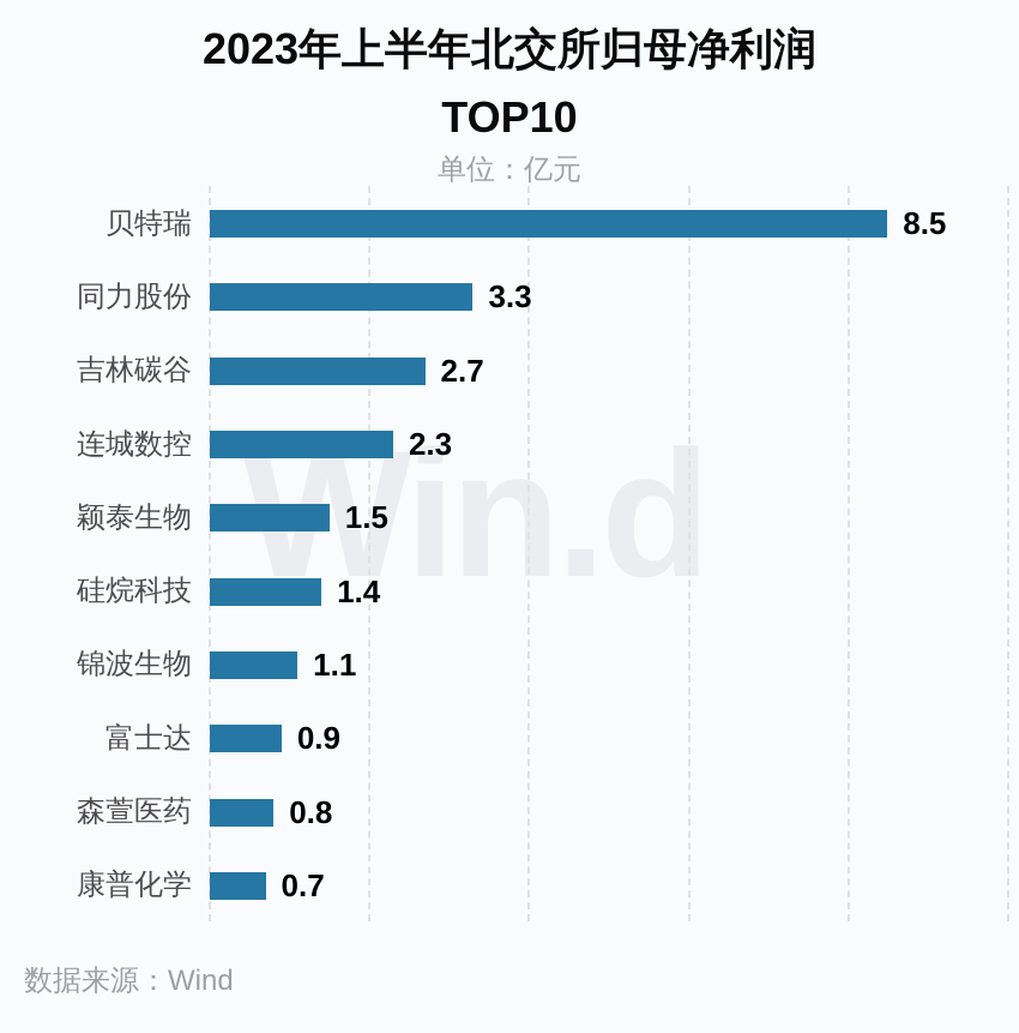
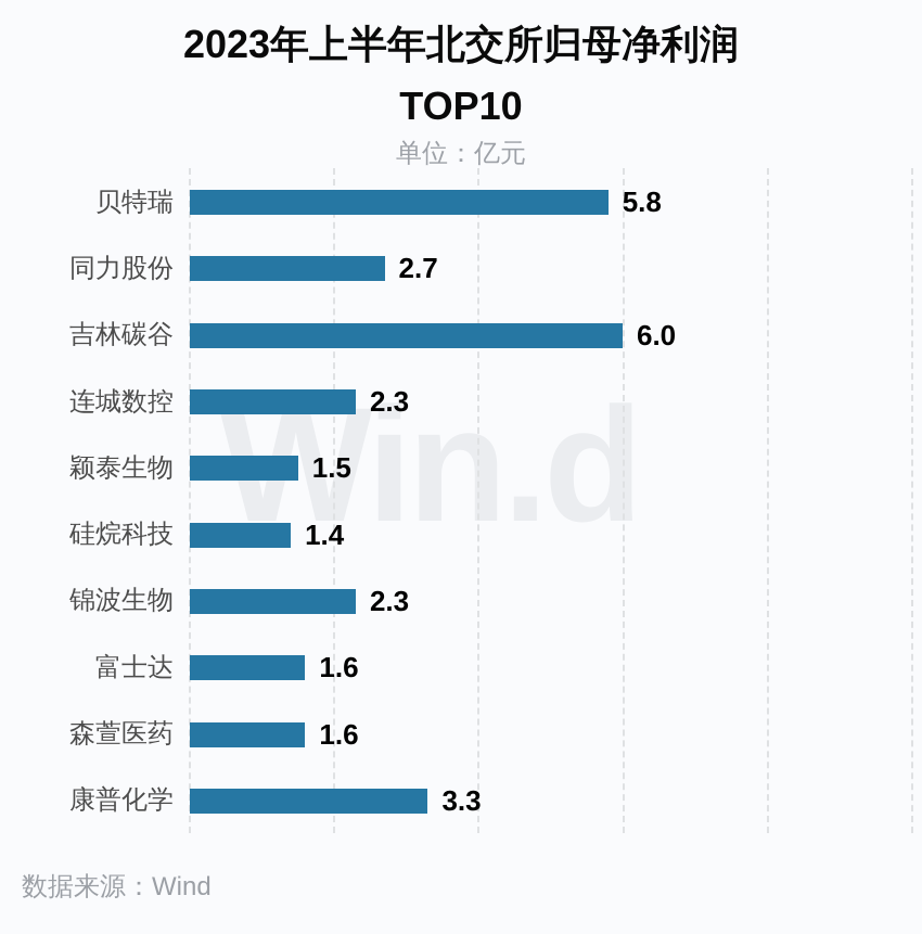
贝特瑞: 8.5 -> 5.8
同力股份: 3.3 -> 2.7
吉林碳谷: 2.7 -> 6.0
锦波生物: 1.1 -> 2.3
富士达: 0.9 -> 1.6
森萱医药: 0.8 -> 1.6
康普化学: 0.7 -> 3.3
